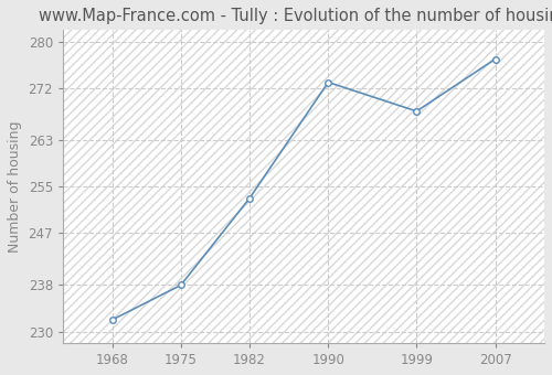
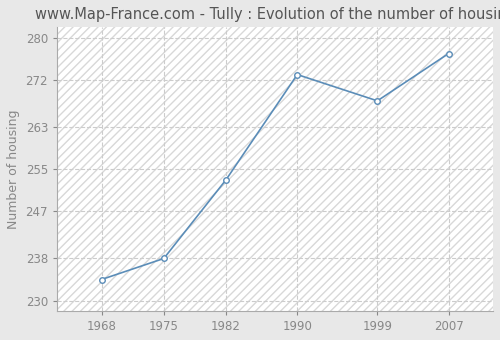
1968: 232 -> 234
